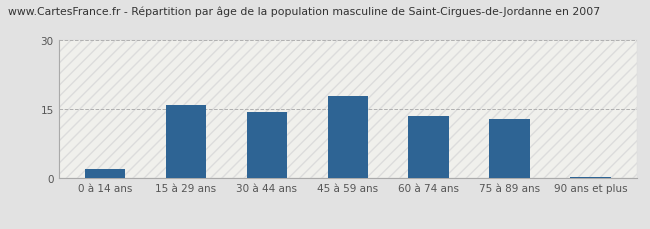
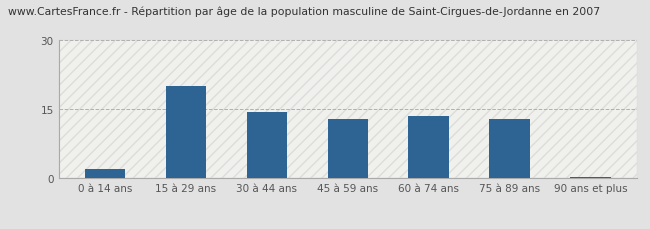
15 à 29 ans: 16.0 -> 20.0
45 à 59 ans: 18.0 -> 13.0
